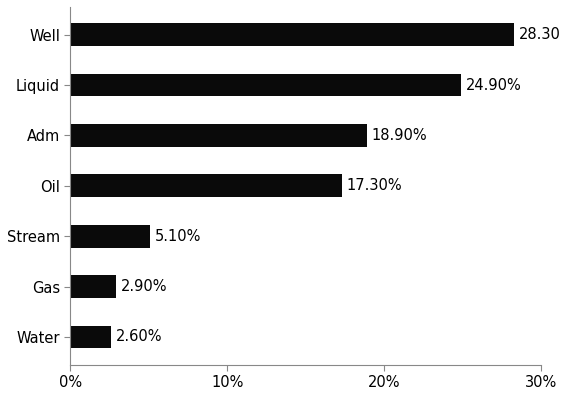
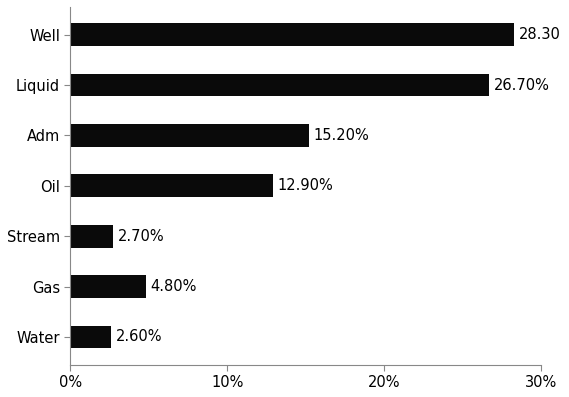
Liquid: 24.90% -> 26.70%
Adm: 18.90% -> 15.20%
Oil: 17.30% -> 12.90%
Stream: 5.10% -> 2.70%
Gas: 2.90% -> 4.80%
